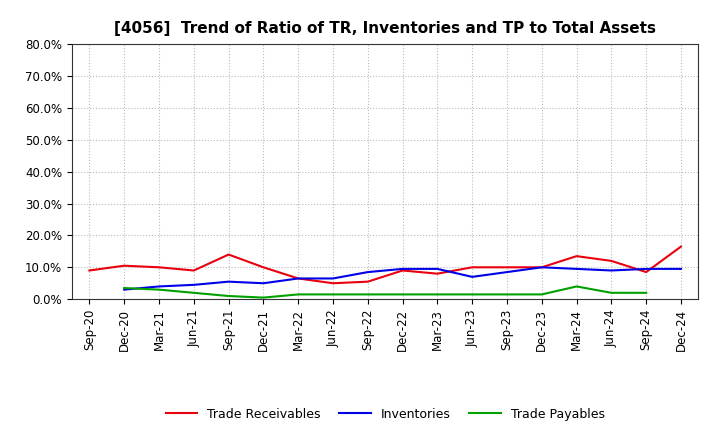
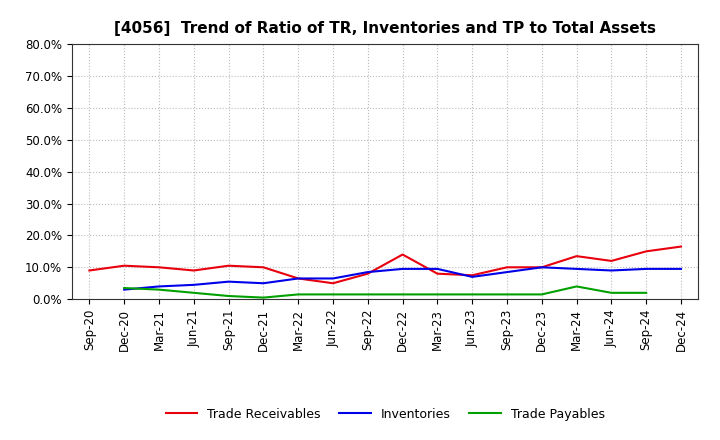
Trade Receivables/Sep-21: 14.0% -> 10.5%
Trade Receivables/Sep-22: 5.5% -> 8.0%
Trade Receivables/Dec-22: 9.0% -> 14.0%
Trade Receivables/Jun-23: 10.0% -> 7.5%
Trade Receivables/Sep-24: 8.5% -> 15.0%
